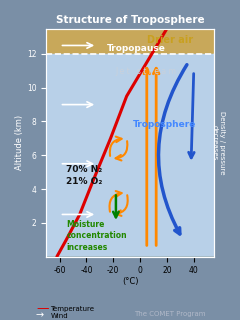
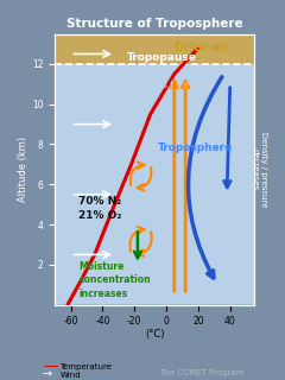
20: 13.5 -> 12.8
